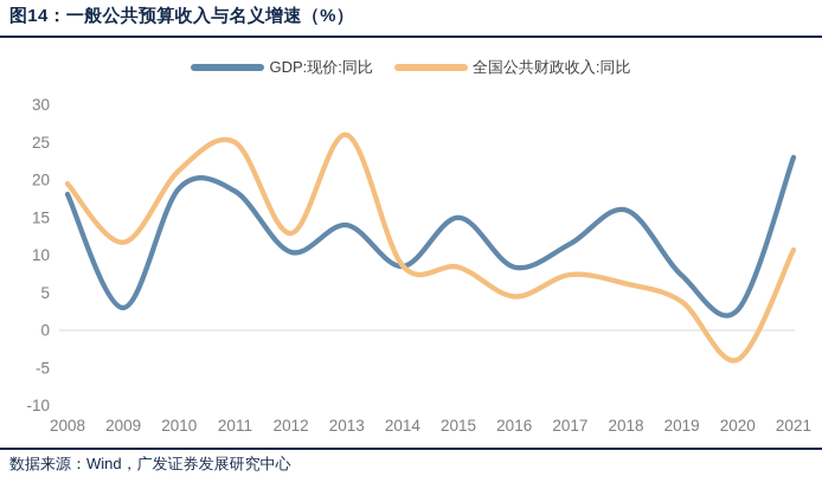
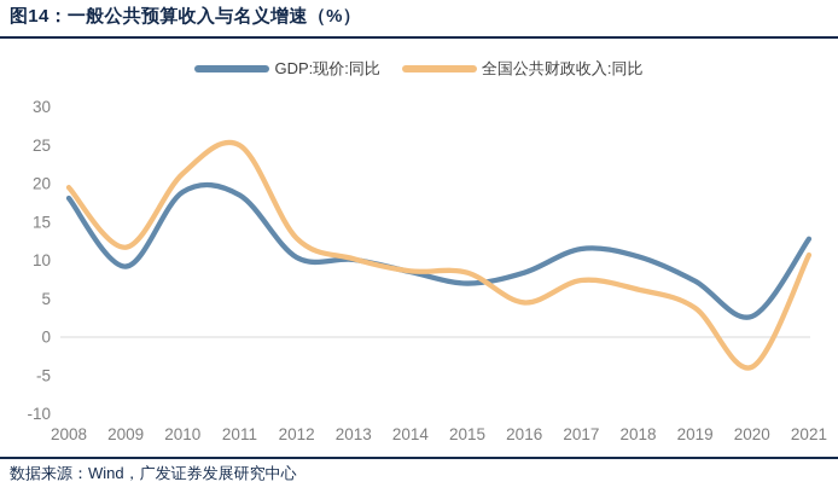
GDP:现价:同比/2009: 3 -> 9
GDP:现价:同比/2013: 14 -> 10
全国公共财政收入:同比/2013: 26 -> 10
GDP:现价:同比/2015: 15 -> 7
GDP:现价:同比/2018: 16 -> 10
GDP:现价:同比/2021: 23 -> 13
